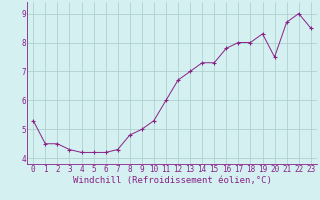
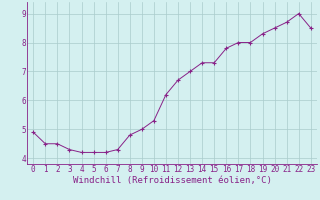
0: 5.3 -> 4.9
11: 6.0 -> 6.2
20: 7.5 -> 8.5
